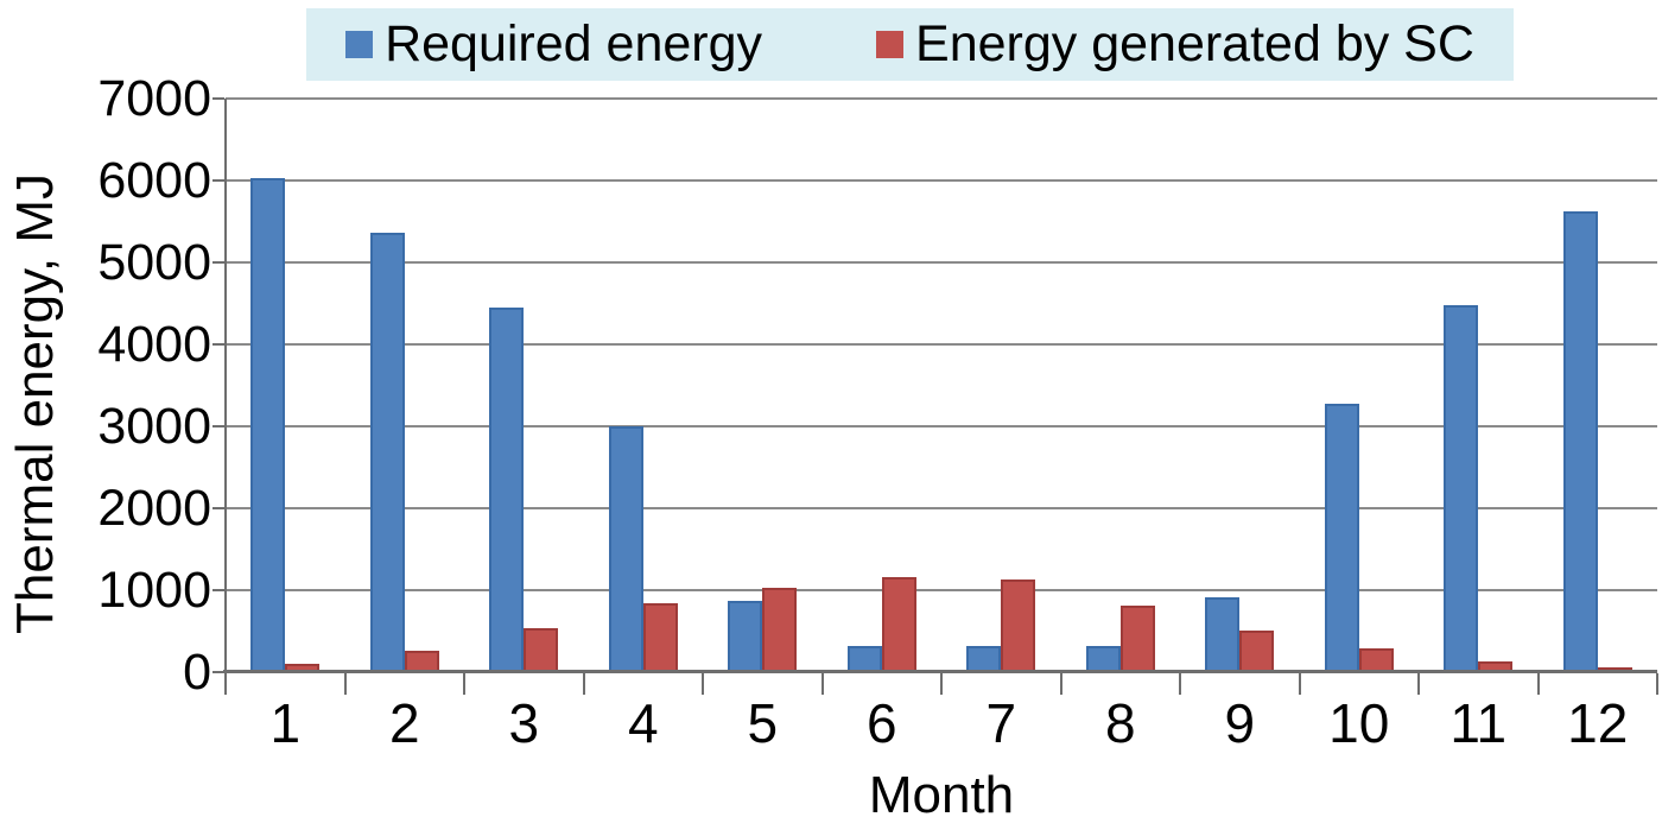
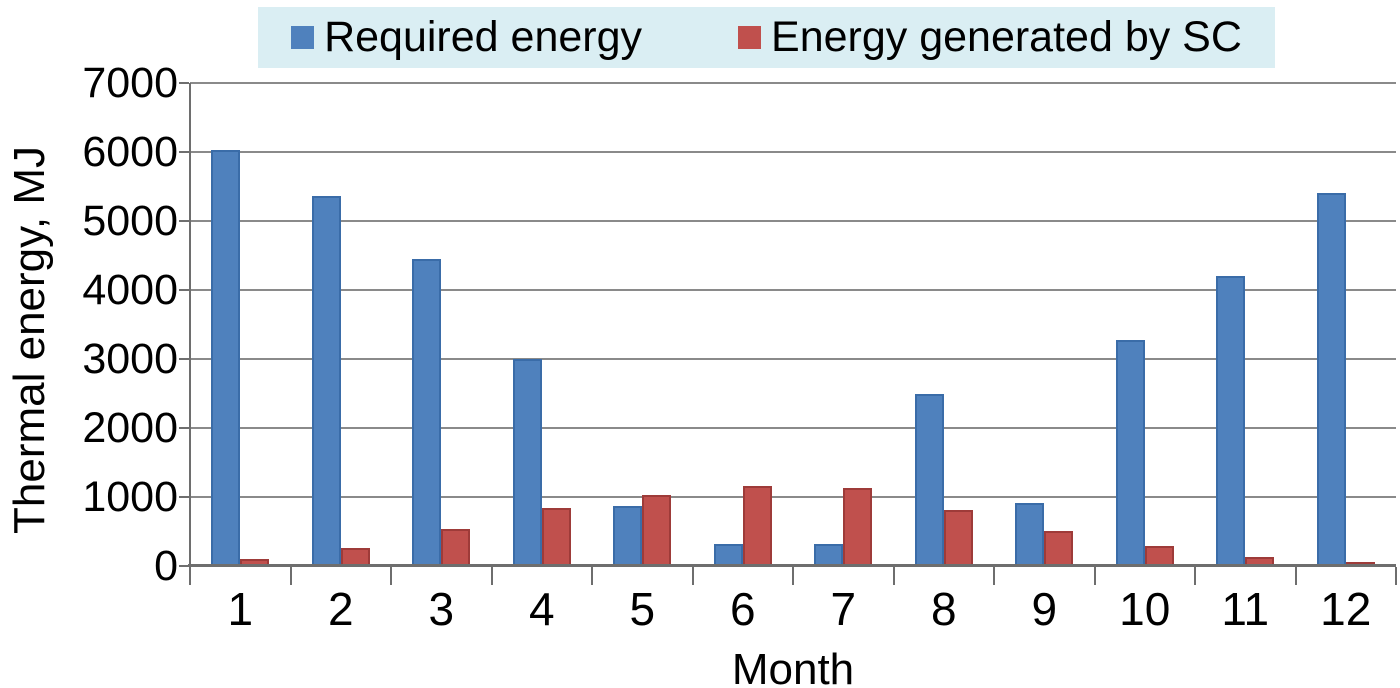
Required energy/8: 300 -> 2500
Required energy/11: 4500 -> 4200
Required energy/12: 5600 -> 5400
